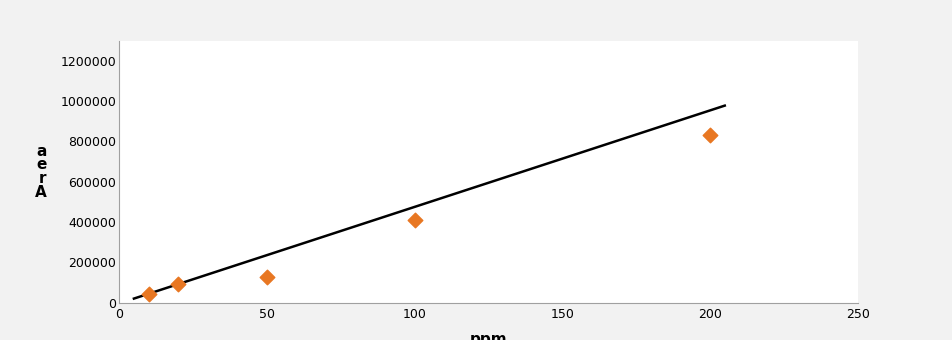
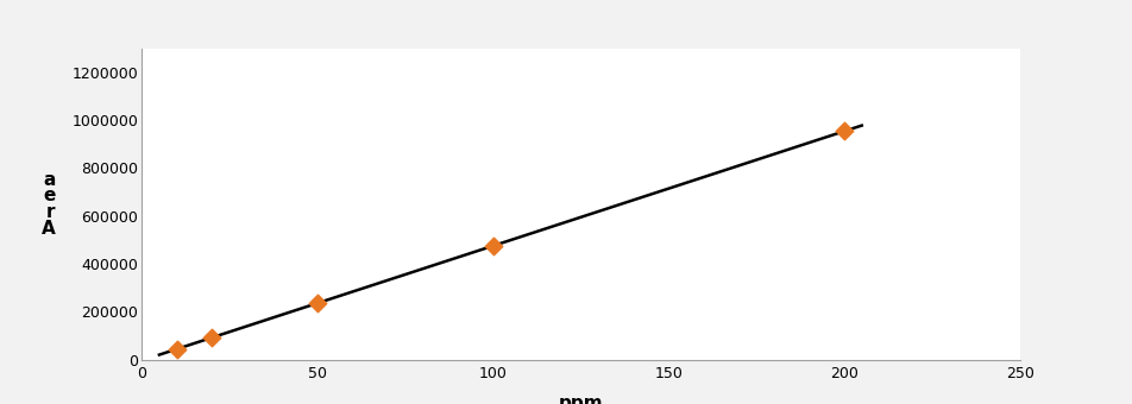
50: 125000 -> 236000
100: 410000 -> 475000
200: 830000 -> 954000
